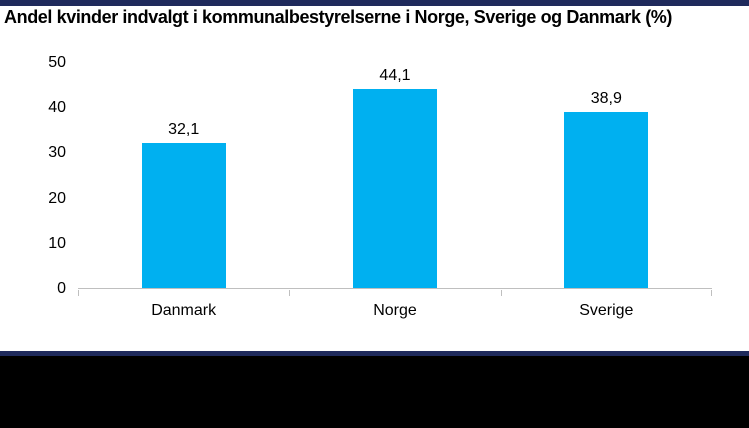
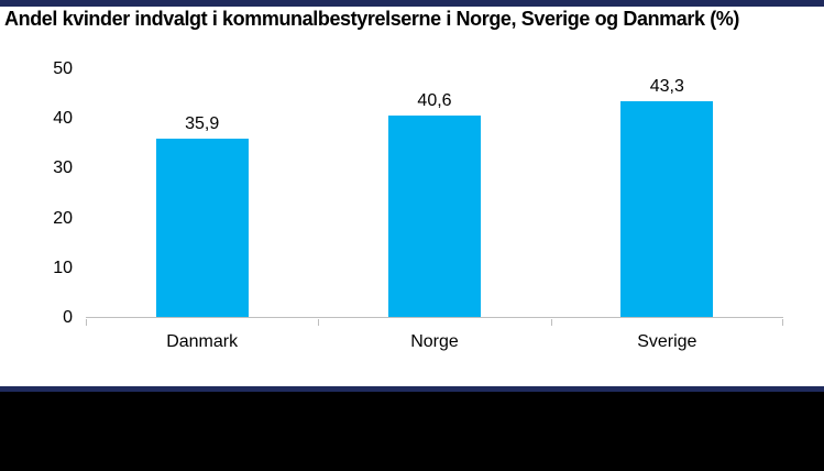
Danmark: 32,1 -> 35,9
Norge: 44,1 -> 40,6
Sverige: 38,9 -> 43,3
